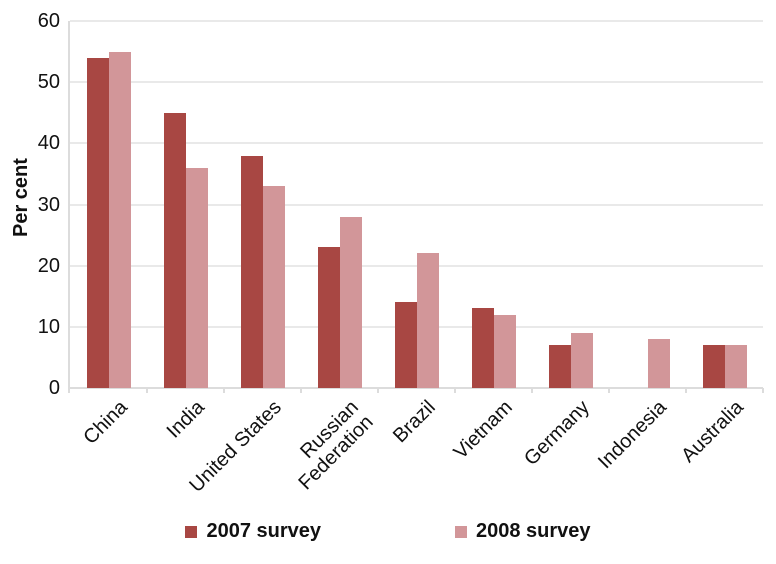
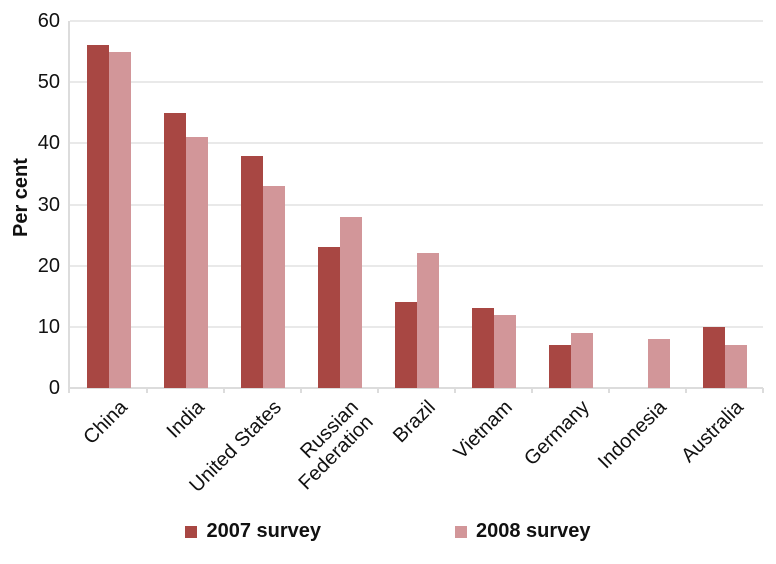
2007 survey/China: 54 -> 56
2008 survey/India: 36 -> 41
2007 survey/Australia: 7 -> 10
